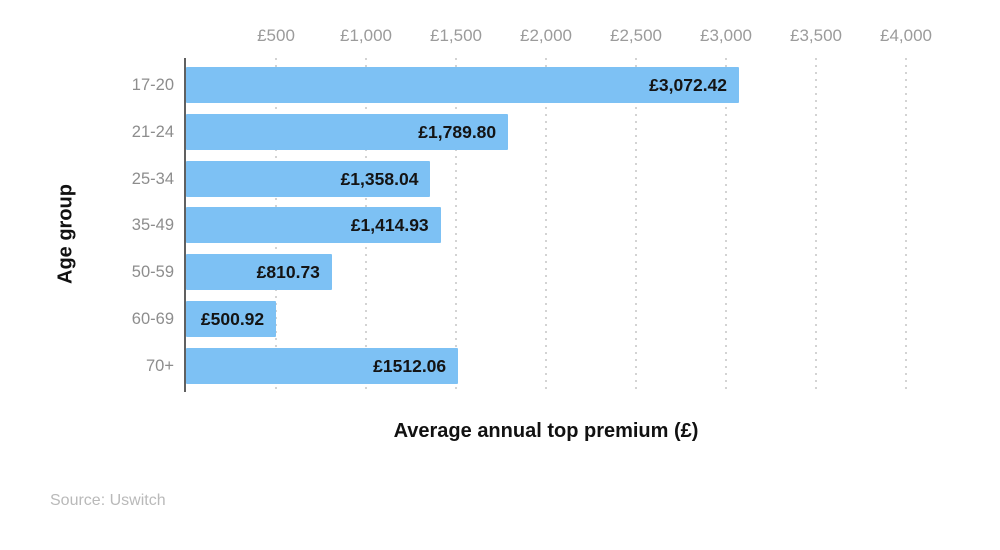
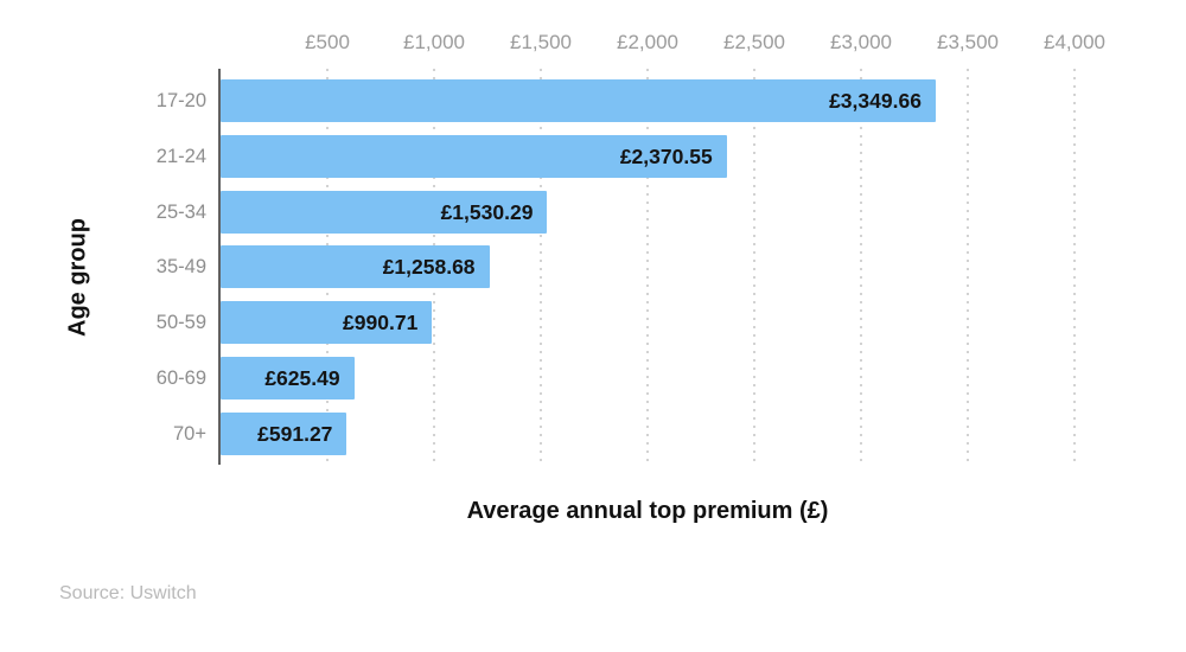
17-20: £3,072.42 -> £3,349.66
21-24: £1,789.80 -> £2,370.55
25-34: £1,358.04 -> £1,530.29
35-49: £1,414.93 -> £1,258.68
50-59: £810.73 -> £990.71
60-69: £500.92 -> £625.49
70+: £1512.06 -> £591.27
